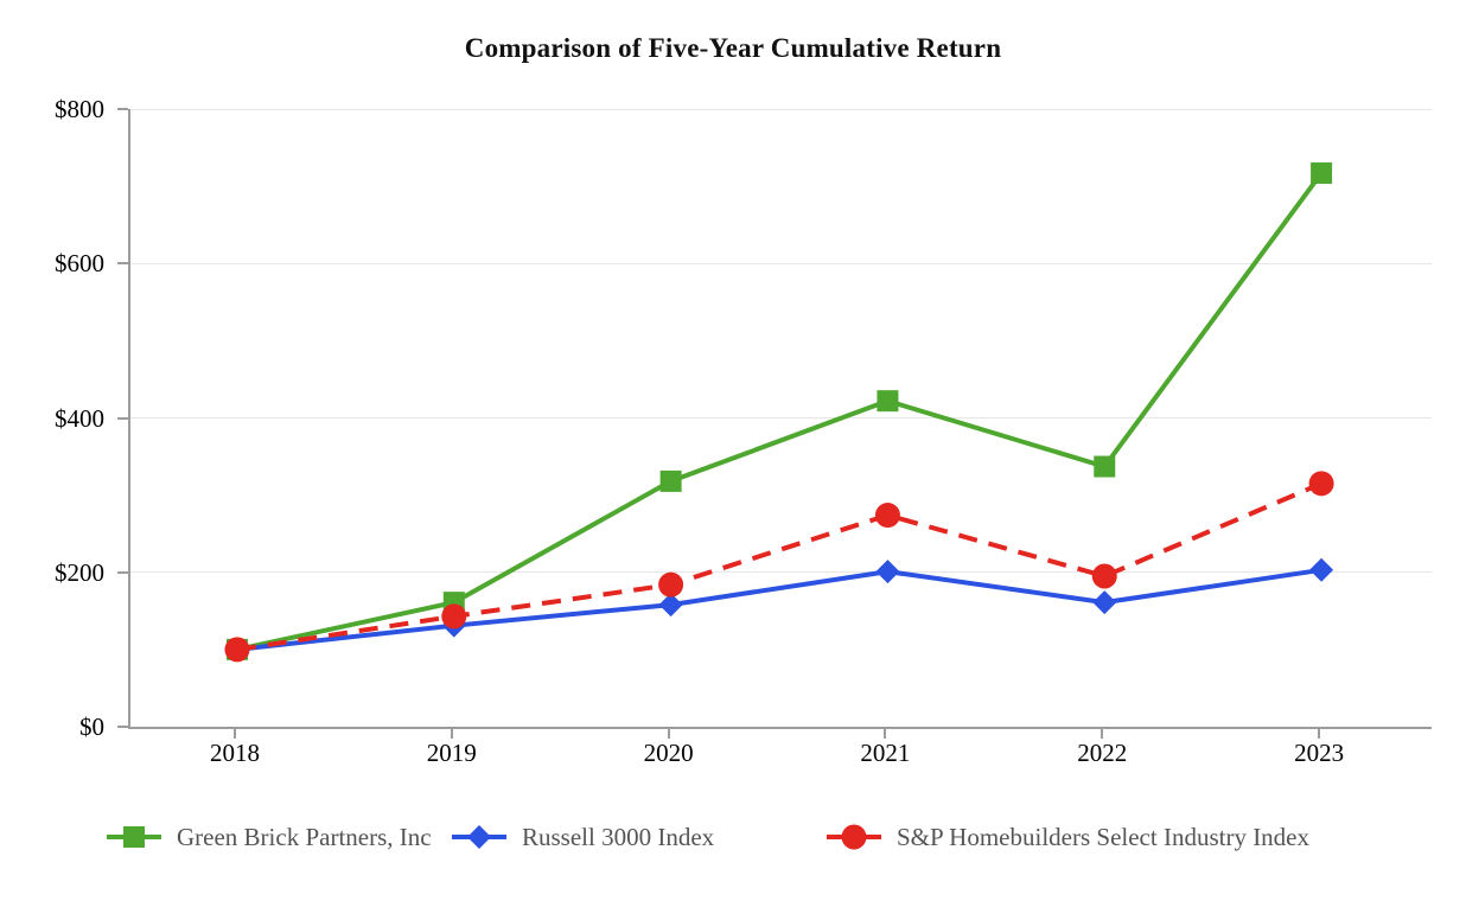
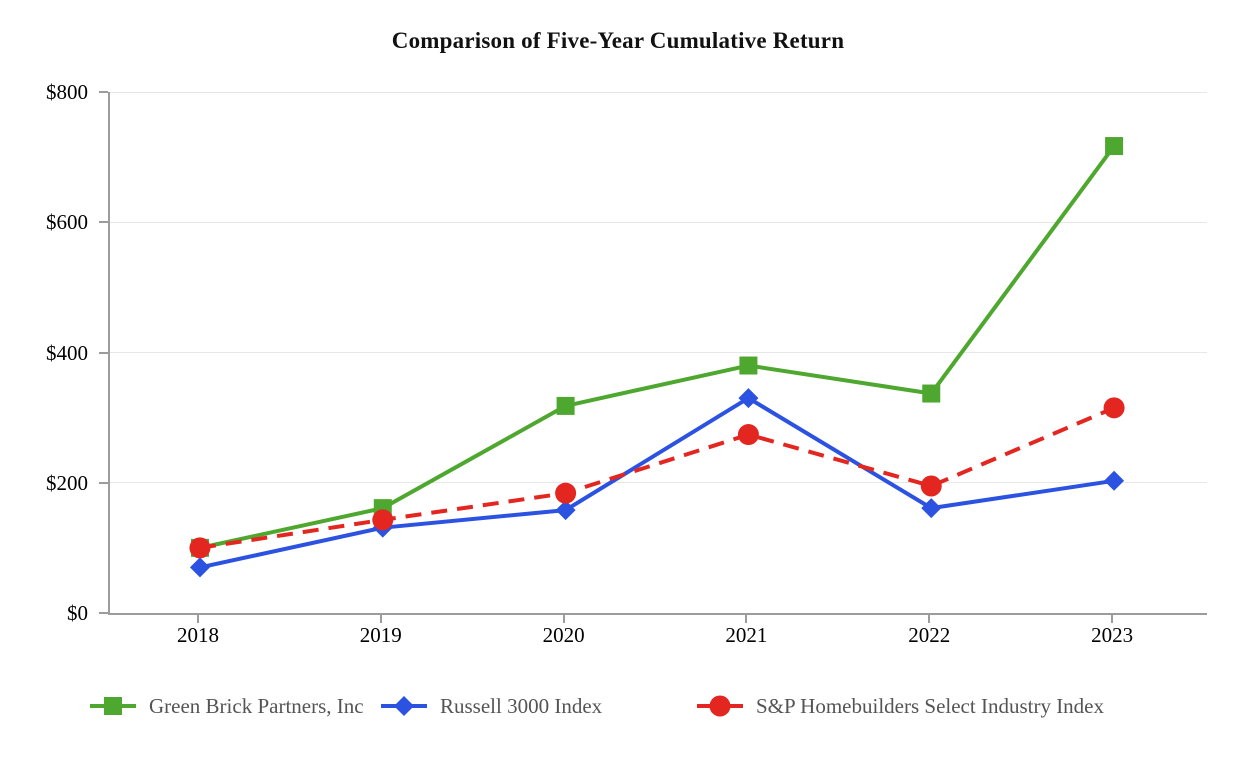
Russell 3000 Index/2018: $100 -> $70
Green Brick Partners, Inc/2021: $420 -> $380
Russell 3000 Index/2021: $200 -> $330
